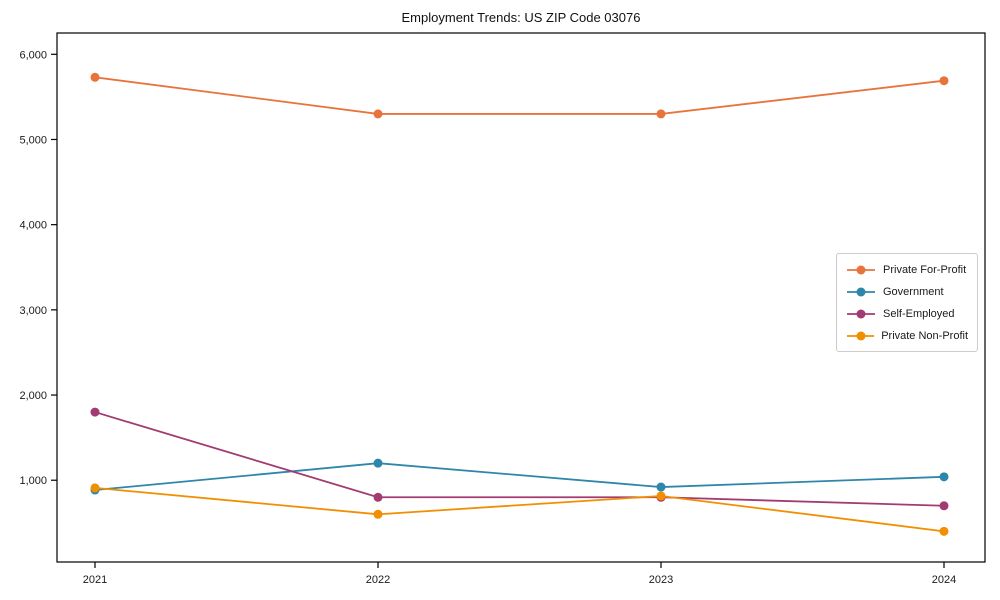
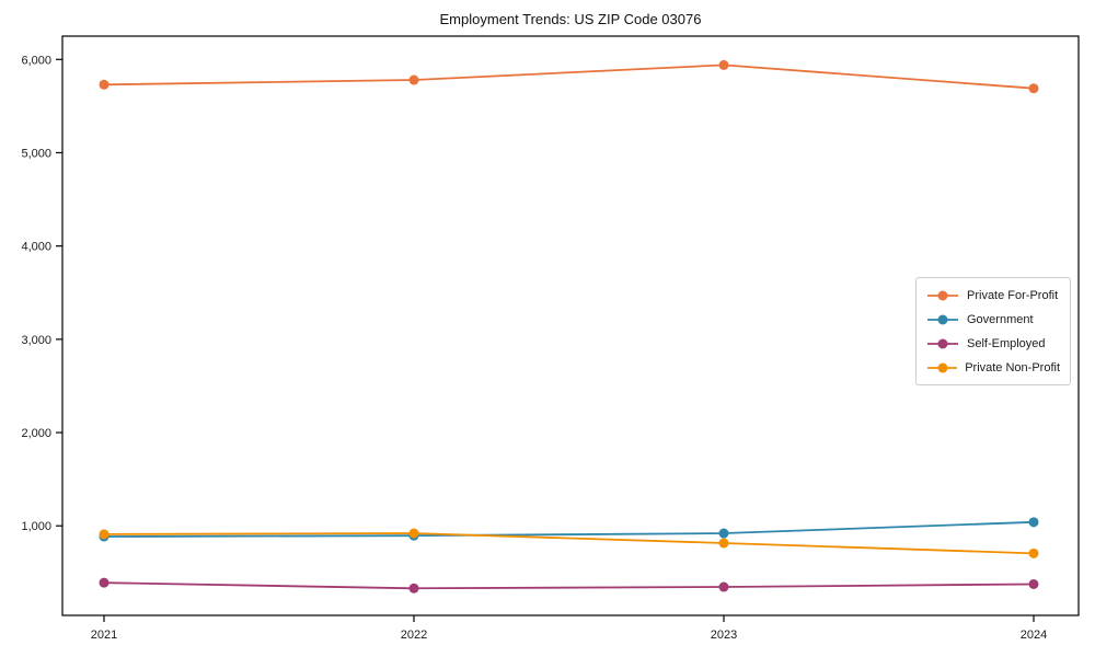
Self-Employed/2021: 1800 -> 400
Private For-Profit/2022: 5300 -> 5800
Government/2022: 1200 -> 900
Self-Employed/2022: 800 -> 300
Private Non-Profit/2022: 600 -> 900
Private For-Profit/2023: 5300 -> 5900
Self-Employed/2023: 800 -> 300
Self-Employed/2024: 700 -> 400
Private Non-Profit/2024: 400 -> 700
